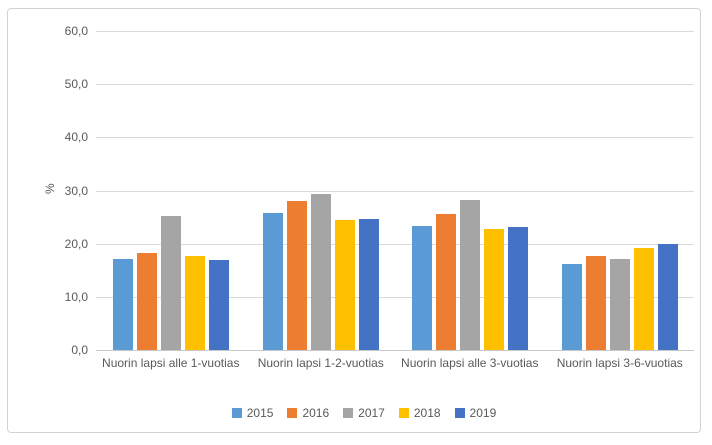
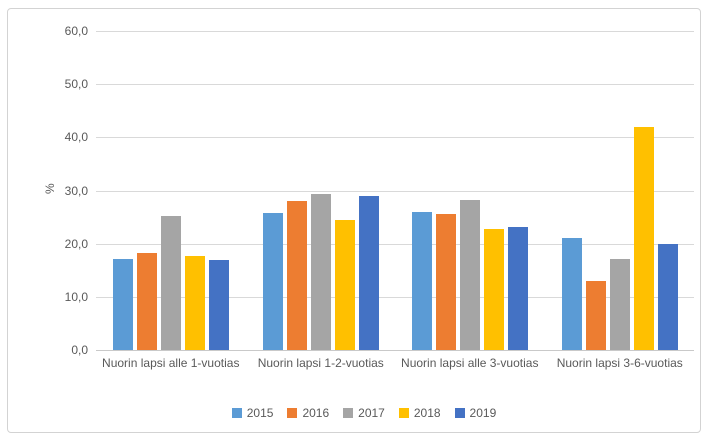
2019/Nuorin lapsi 1-2-vuotias: 25 -> 29
2015/Nuorin lapsi alle 3-vuotias: 23 -> 26
2015/Nuorin lapsi 3-6-vuotias: 16 -> 21
2016/Nuorin lapsi 3-6-vuotias: 18 -> 13
2018/Nuorin lapsi 3-6-vuotias: 19 -> 42
